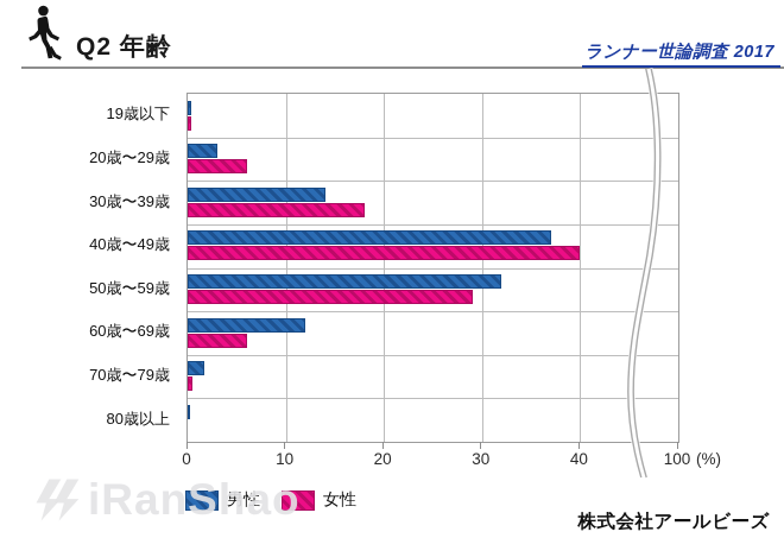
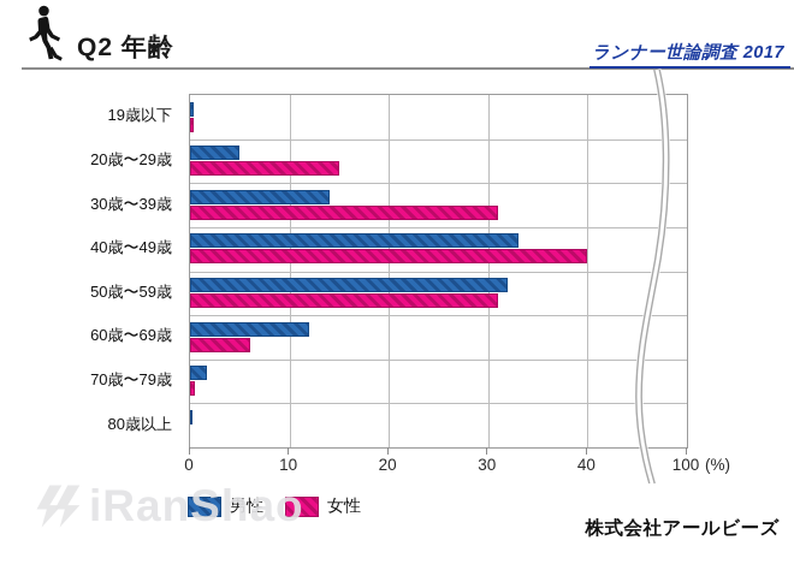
男性/20歳〜29歳: 3 -> 5
女性/20歳〜29歳: 6 -> 15
女性/30歳〜39歳: 18 -> 31
男性/40歳〜49歳: 37 -> 33
女性/50歳〜59歳: 29 -> 31
